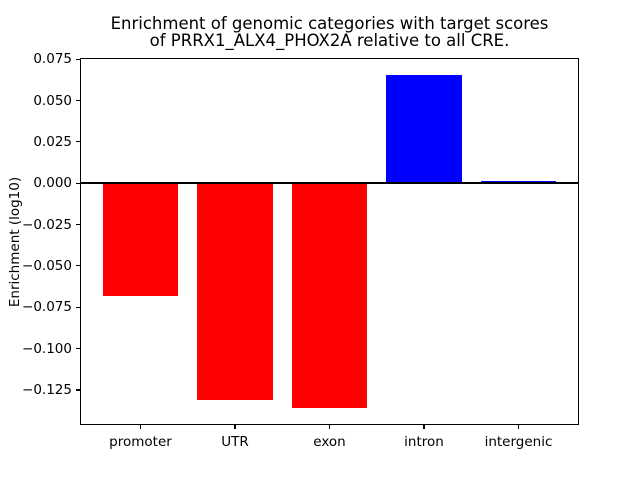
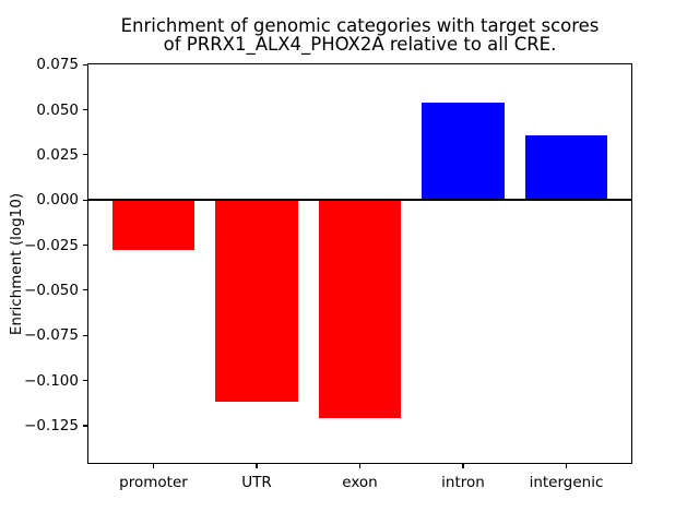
promoter: -0.069 -> -0.028
UTR: -0.131 -> -0.112
exon: -0.136 -> -0.121
intron: 0.066 -> 0.054
intergenic: 0.002 -> 0.036
